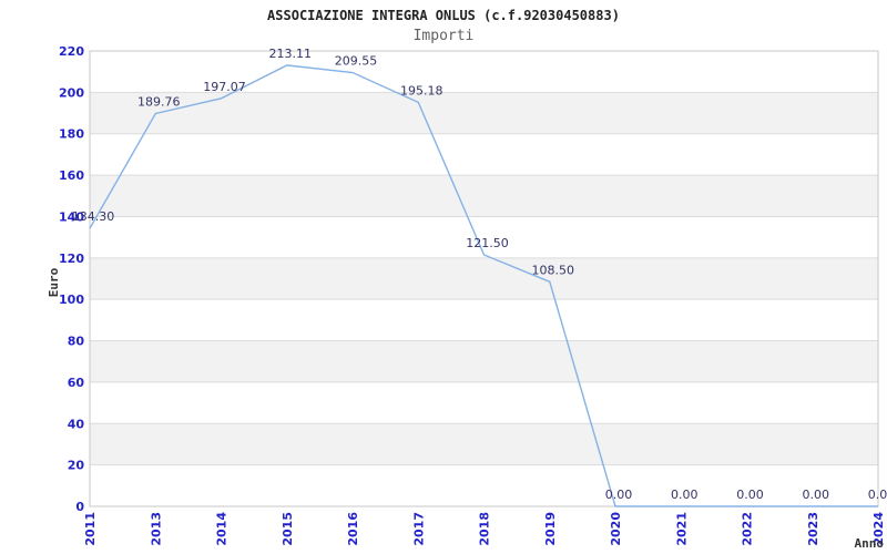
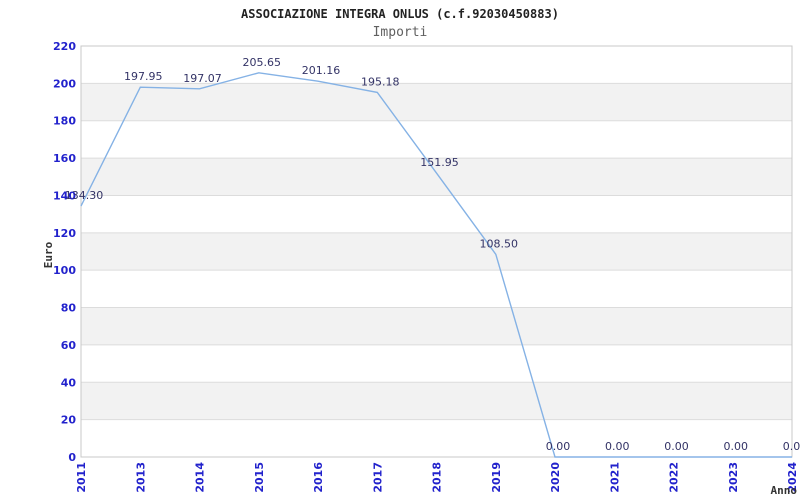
2013: 189.76 -> 197.95
2015: 213.11 -> 205.65
2016: 209.55 -> 201.16
2018: 121.50 -> 151.95
